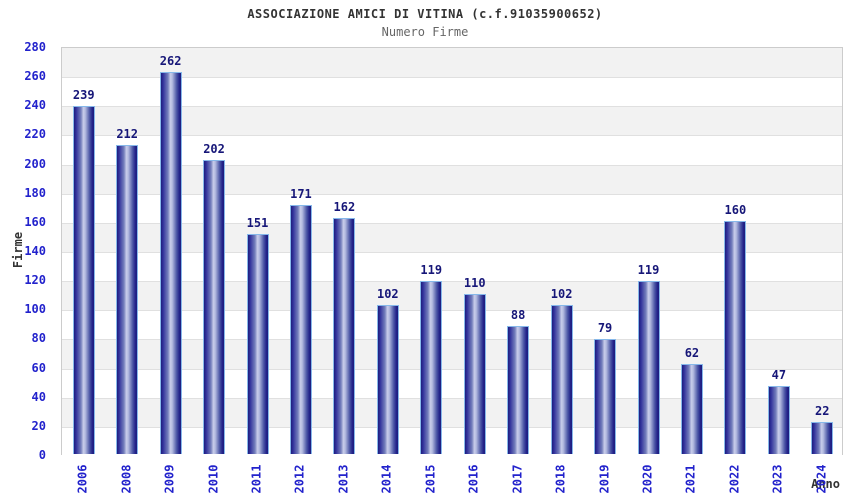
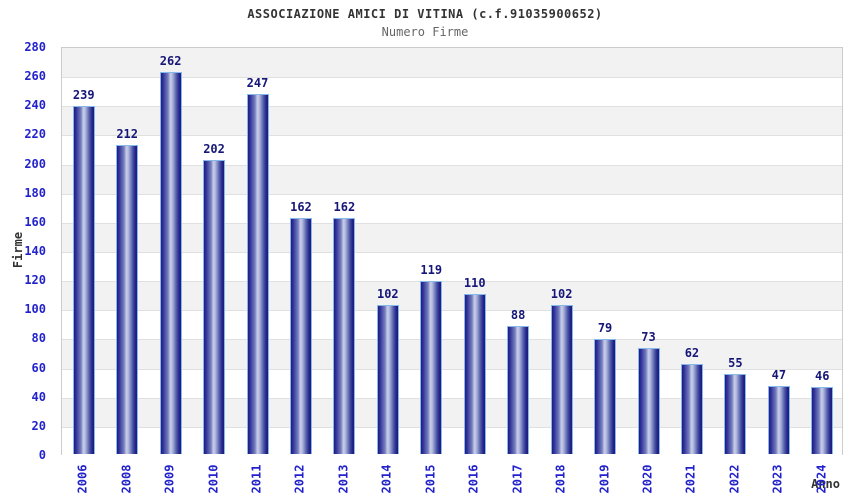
2011: 151 -> 247
2012: 171 -> 162
2020: 119 -> 73
2022: 160 -> 55
2024: 22 -> 46
